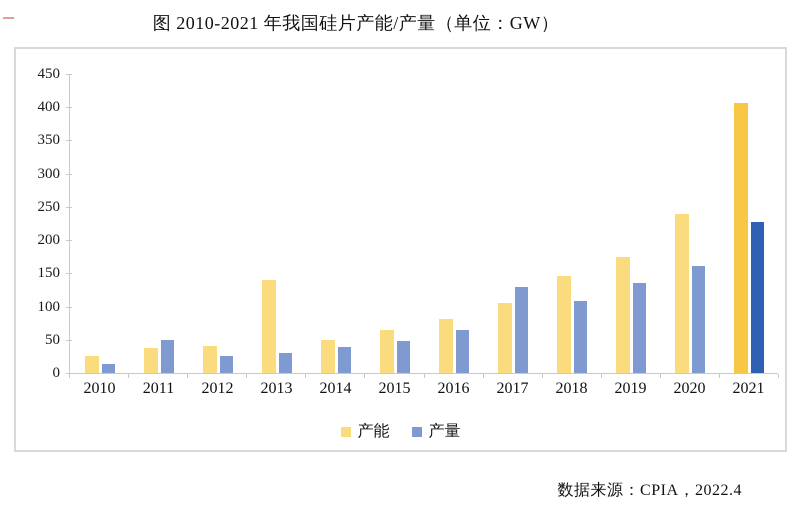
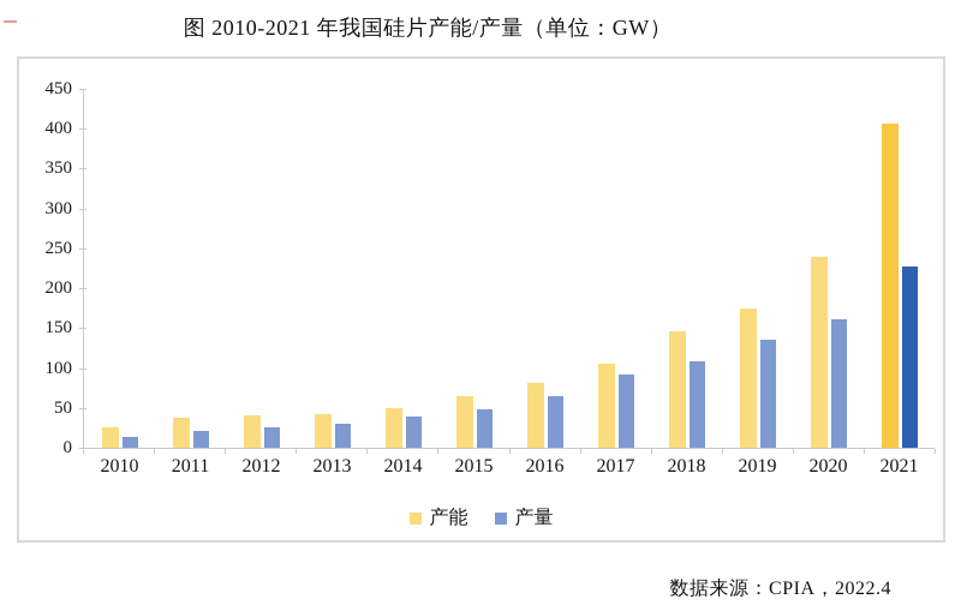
产量/2011: 50 -> 20
产能/2013: 140 -> 40
产量/2017: 130 -> 90
